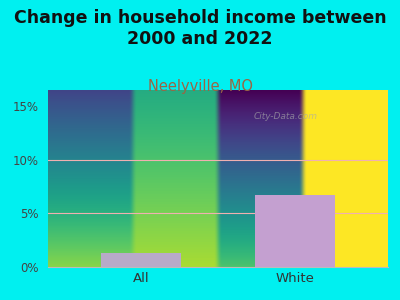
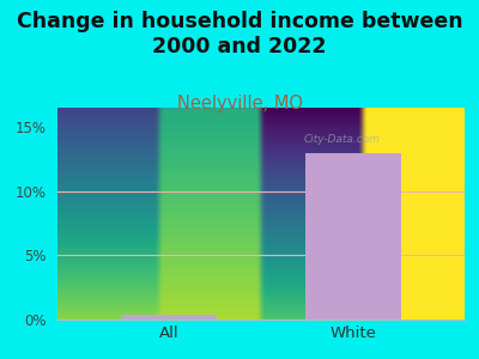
All: 1.3% -> 0.3%
White: 6.7% -> 13.0%
